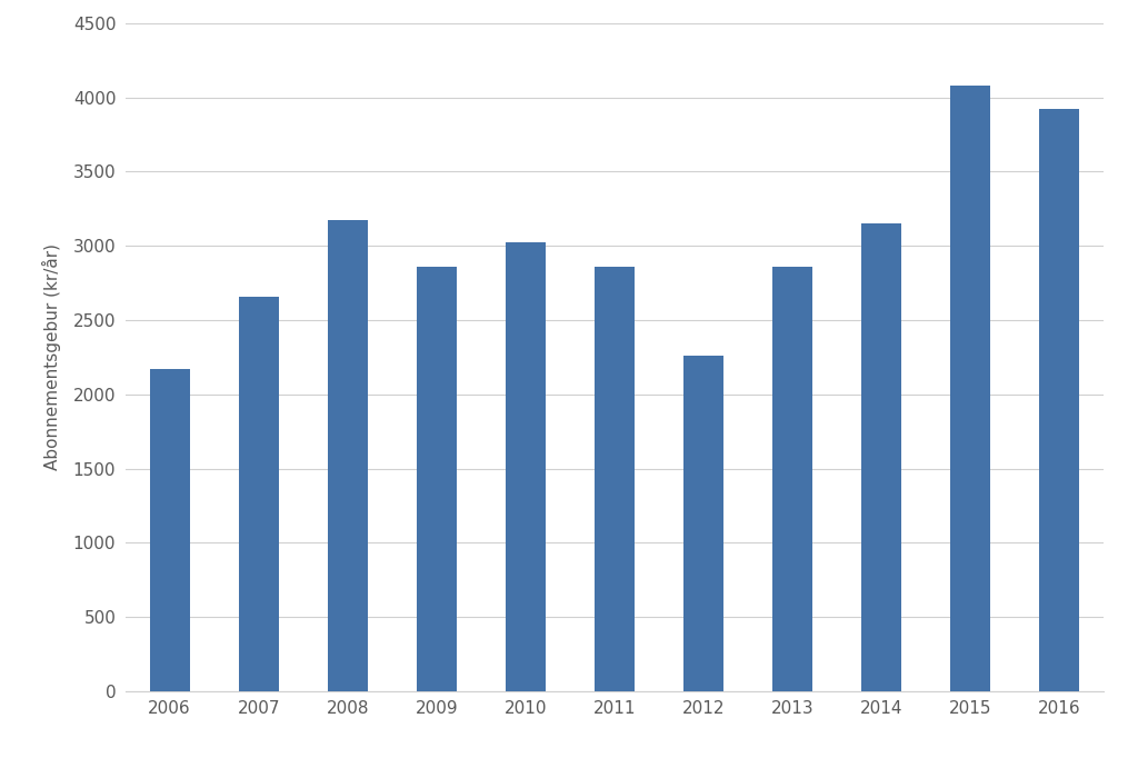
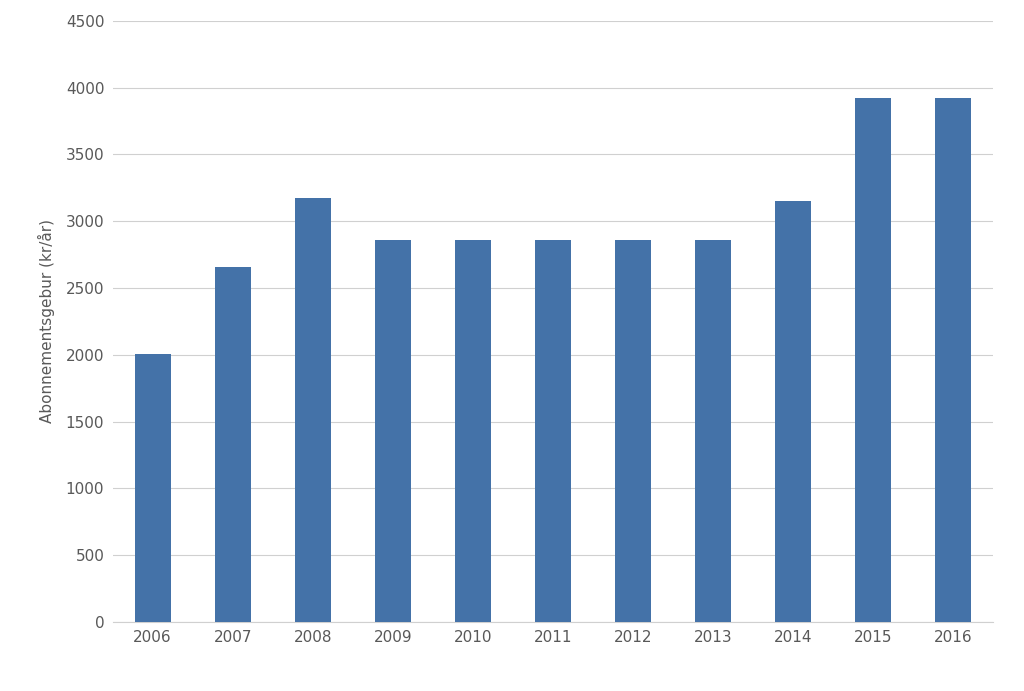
2006: 2170 -> 2000
2010: 3020 -> 2860
2012: 2260 -> 2860
2015: 4080 -> 3920
